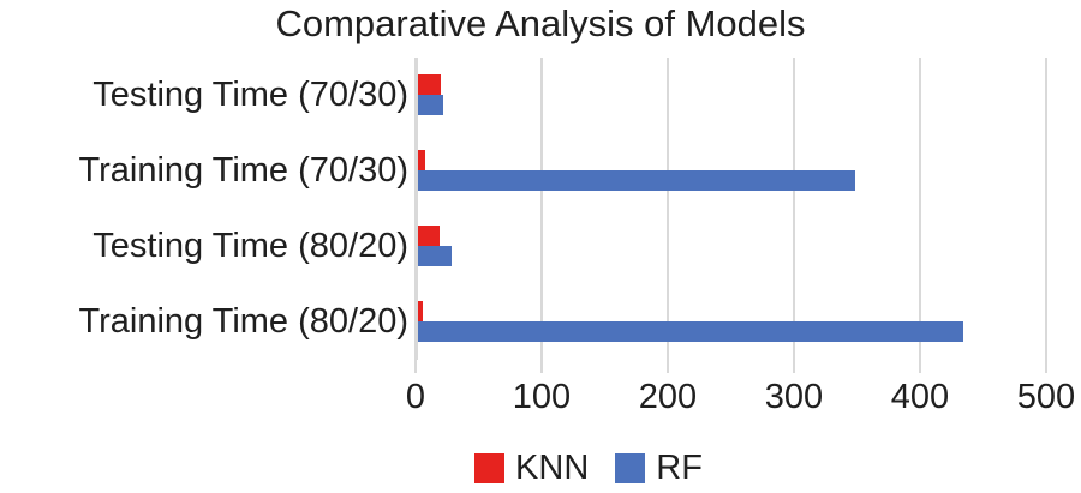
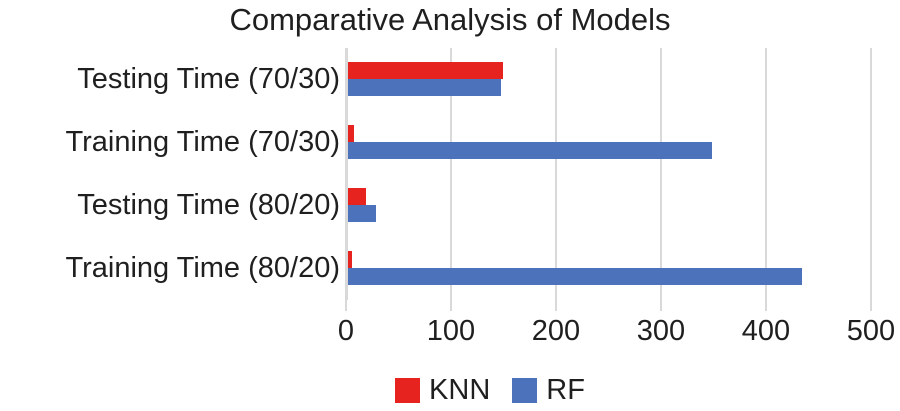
KNN/Testing Time (70/30): 18 -> 148
RF/Testing Time (70/30): 20 -> 146
